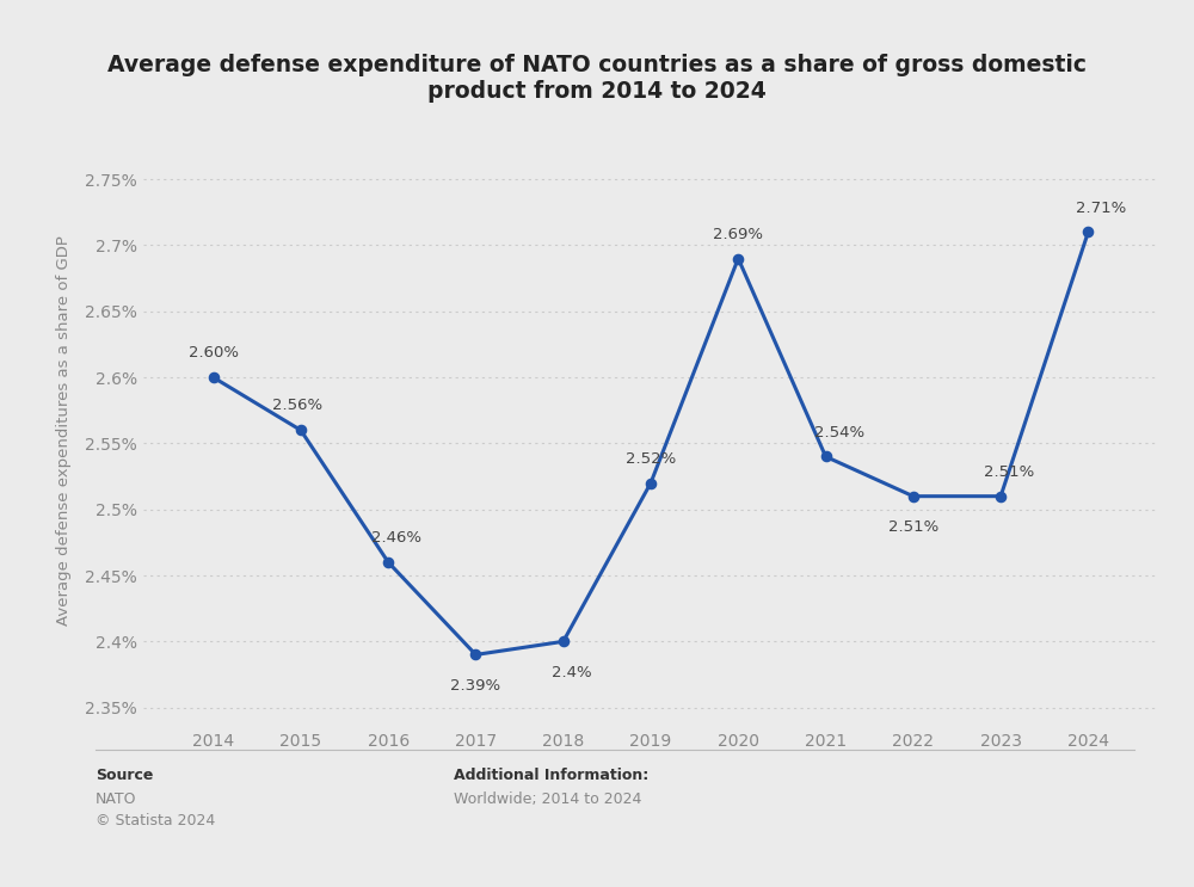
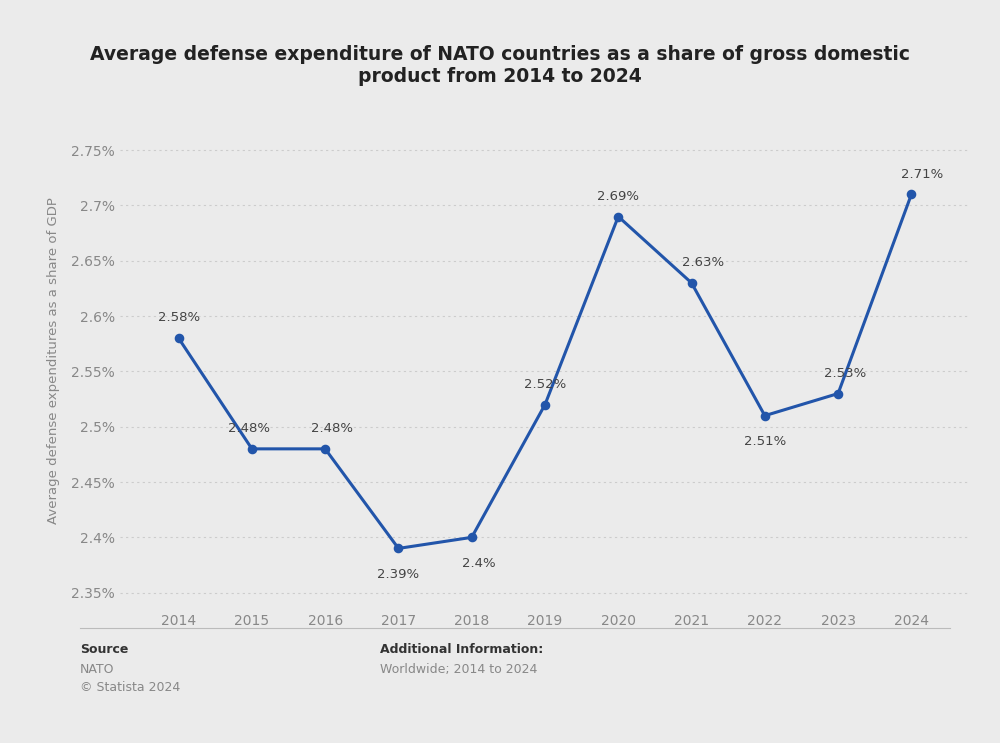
2014: 2.60% -> 2.58%
2015: 2.56% -> 2.48%
2016: 2.46% -> 2.48%
2021: 2.54% -> 2.63%
2023: 2.51% -> 2.53%
